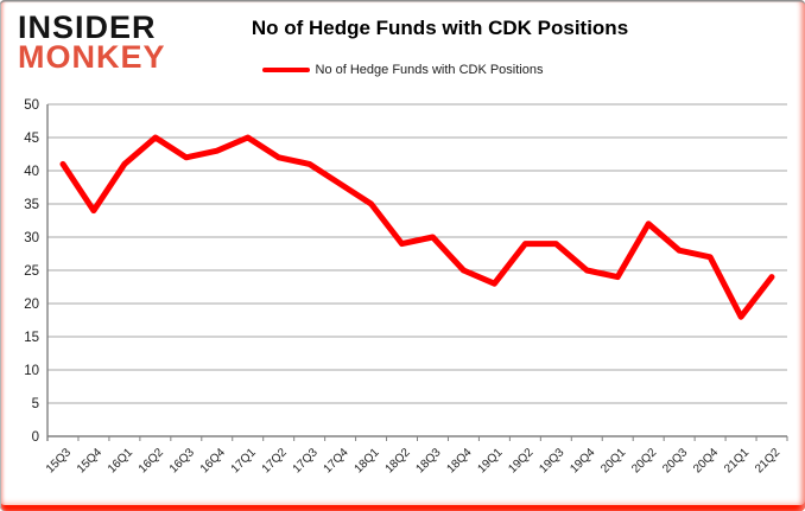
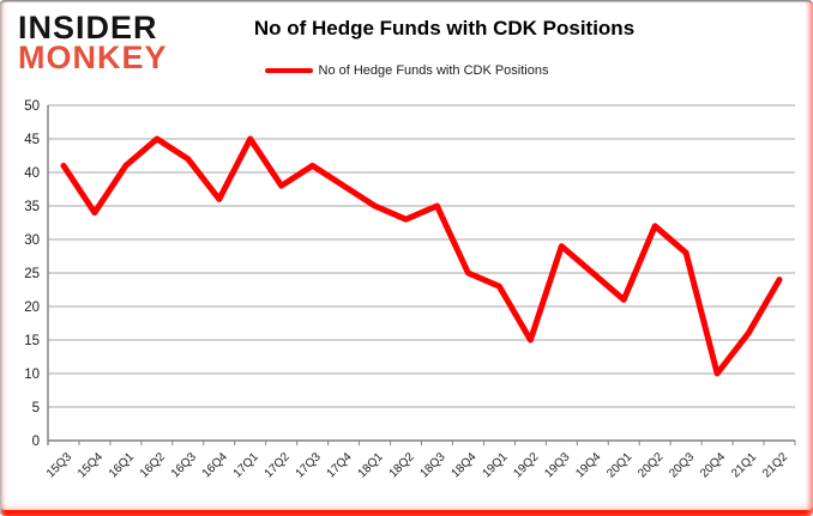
16Q4: 43 -> 36
17Q2: 42 -> 38
18Q2: 29 -> 33
18Q3: 30 -> 35
19Q2: 29 -> 15
20Q1: 24 -> 21
20Q4: 27 -> 10
21Q1: 18 -> 16
